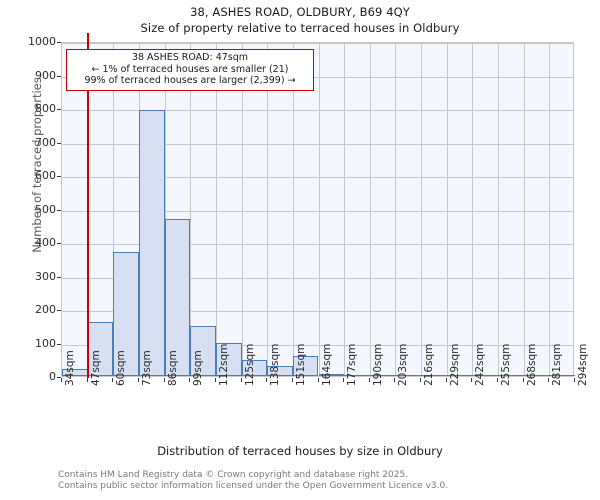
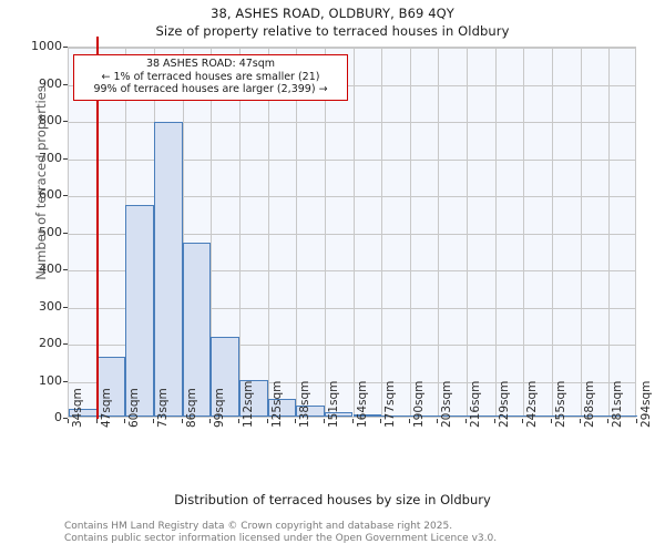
60sqm: 370 -> 570
99sqm: 150 -> 220
151sqm: 60 -> 10
